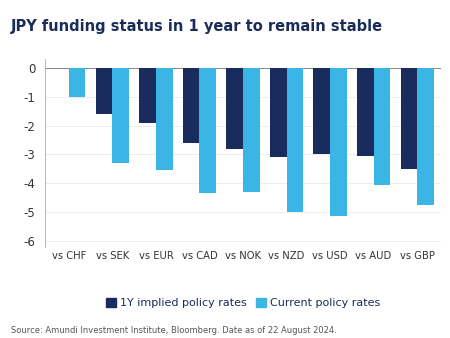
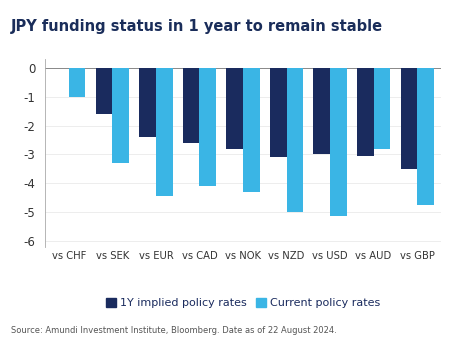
1Y implied policy rates/vs EUR: -1.90 -> -2.40
Current policy rates/vs EUR: -3.55 -> -4.45
Current policy rates/vs CAD: -4.35 -> -4.10
Current policy rates/vs AUD: -4.05 -> -2.80
